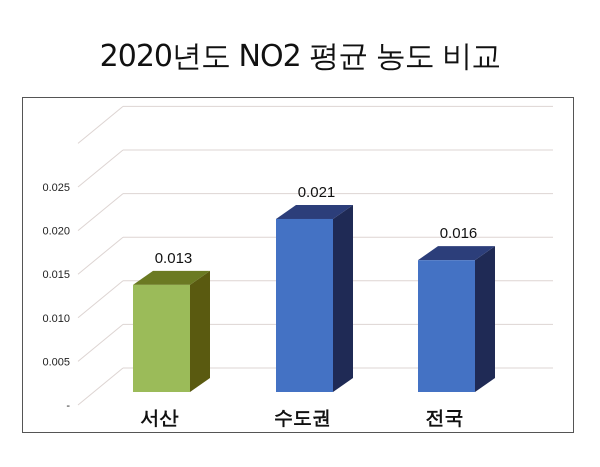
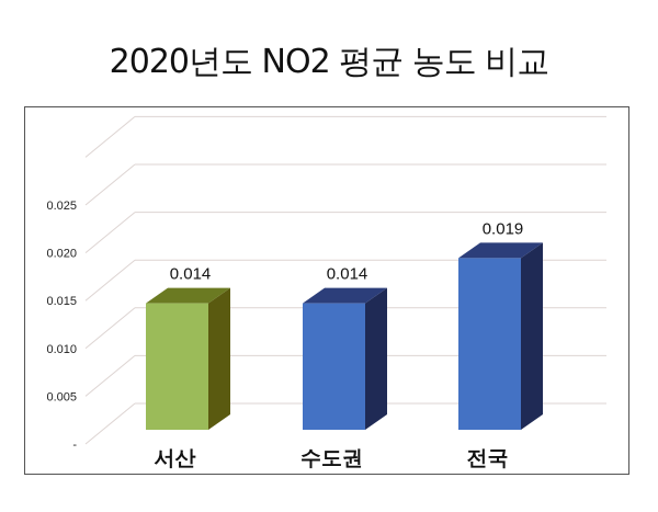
서산: 0.013 -> 0.014
수도권: 0.021 -> 0.014
전국: 0.016 -> 0.019
